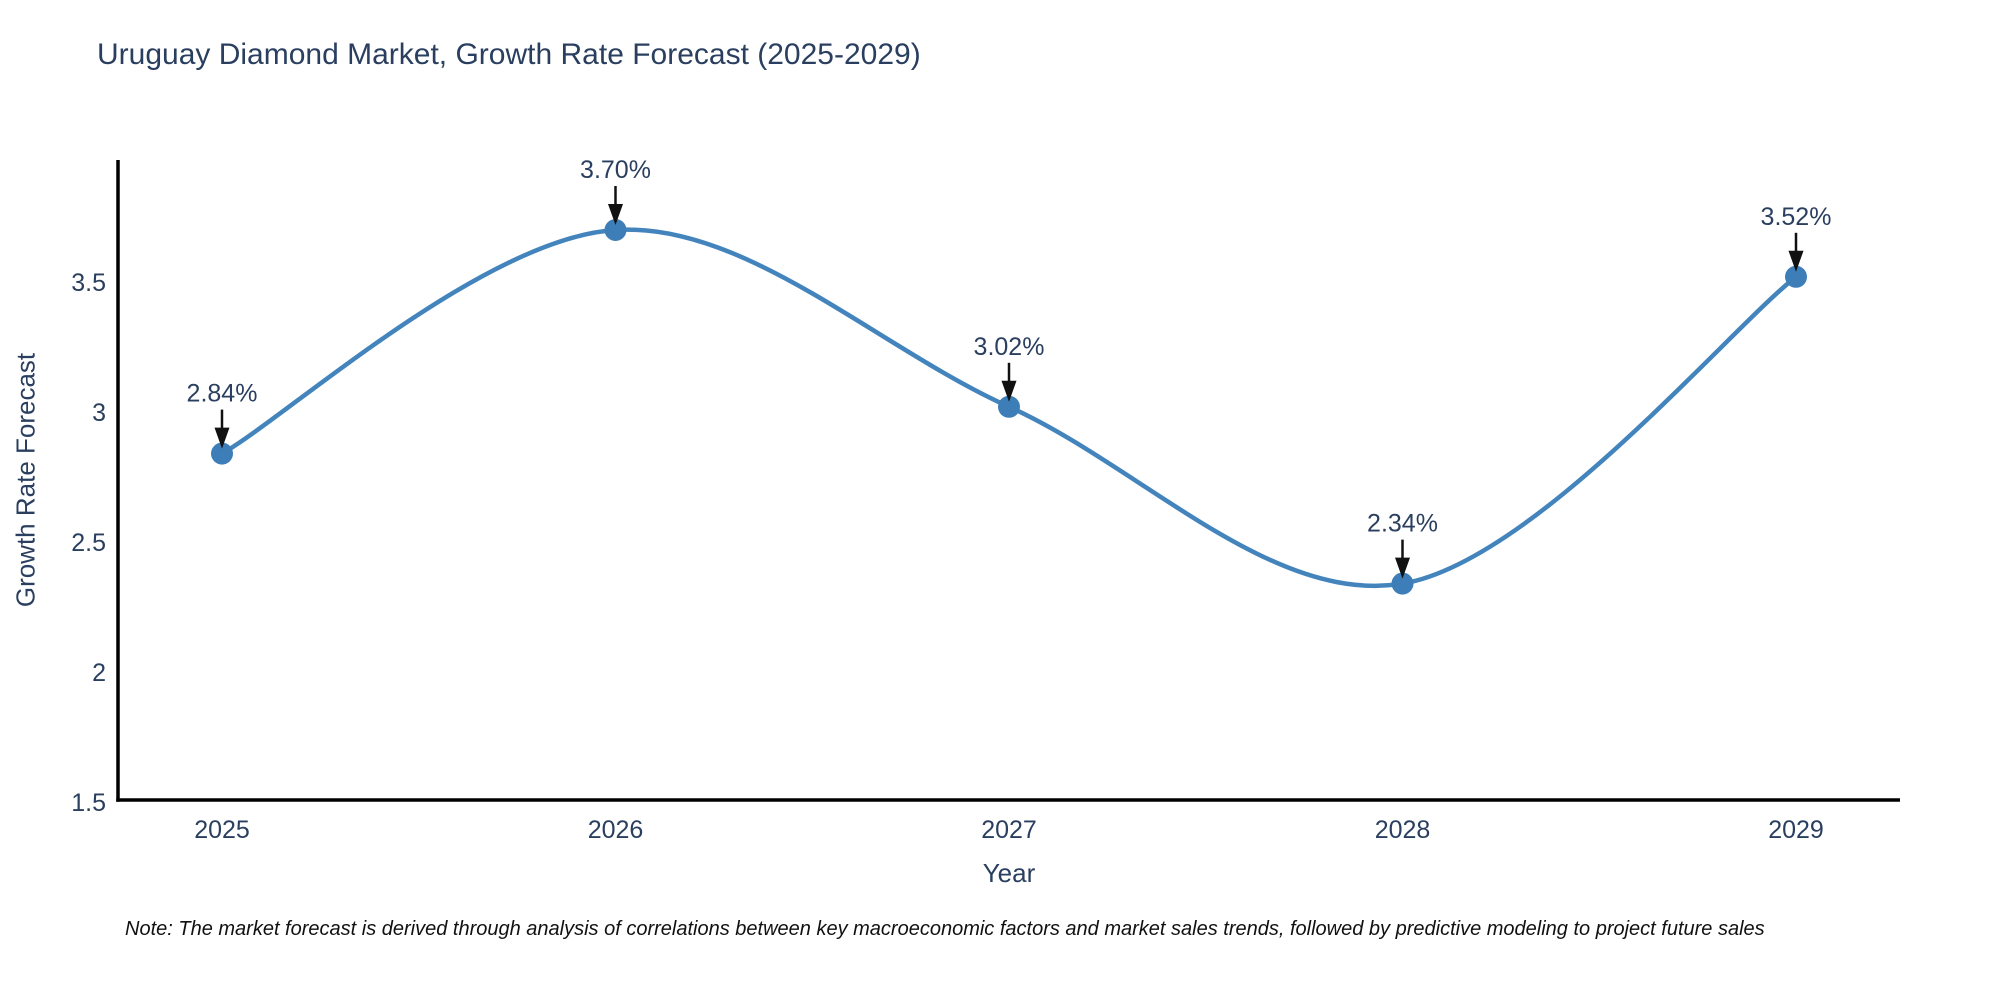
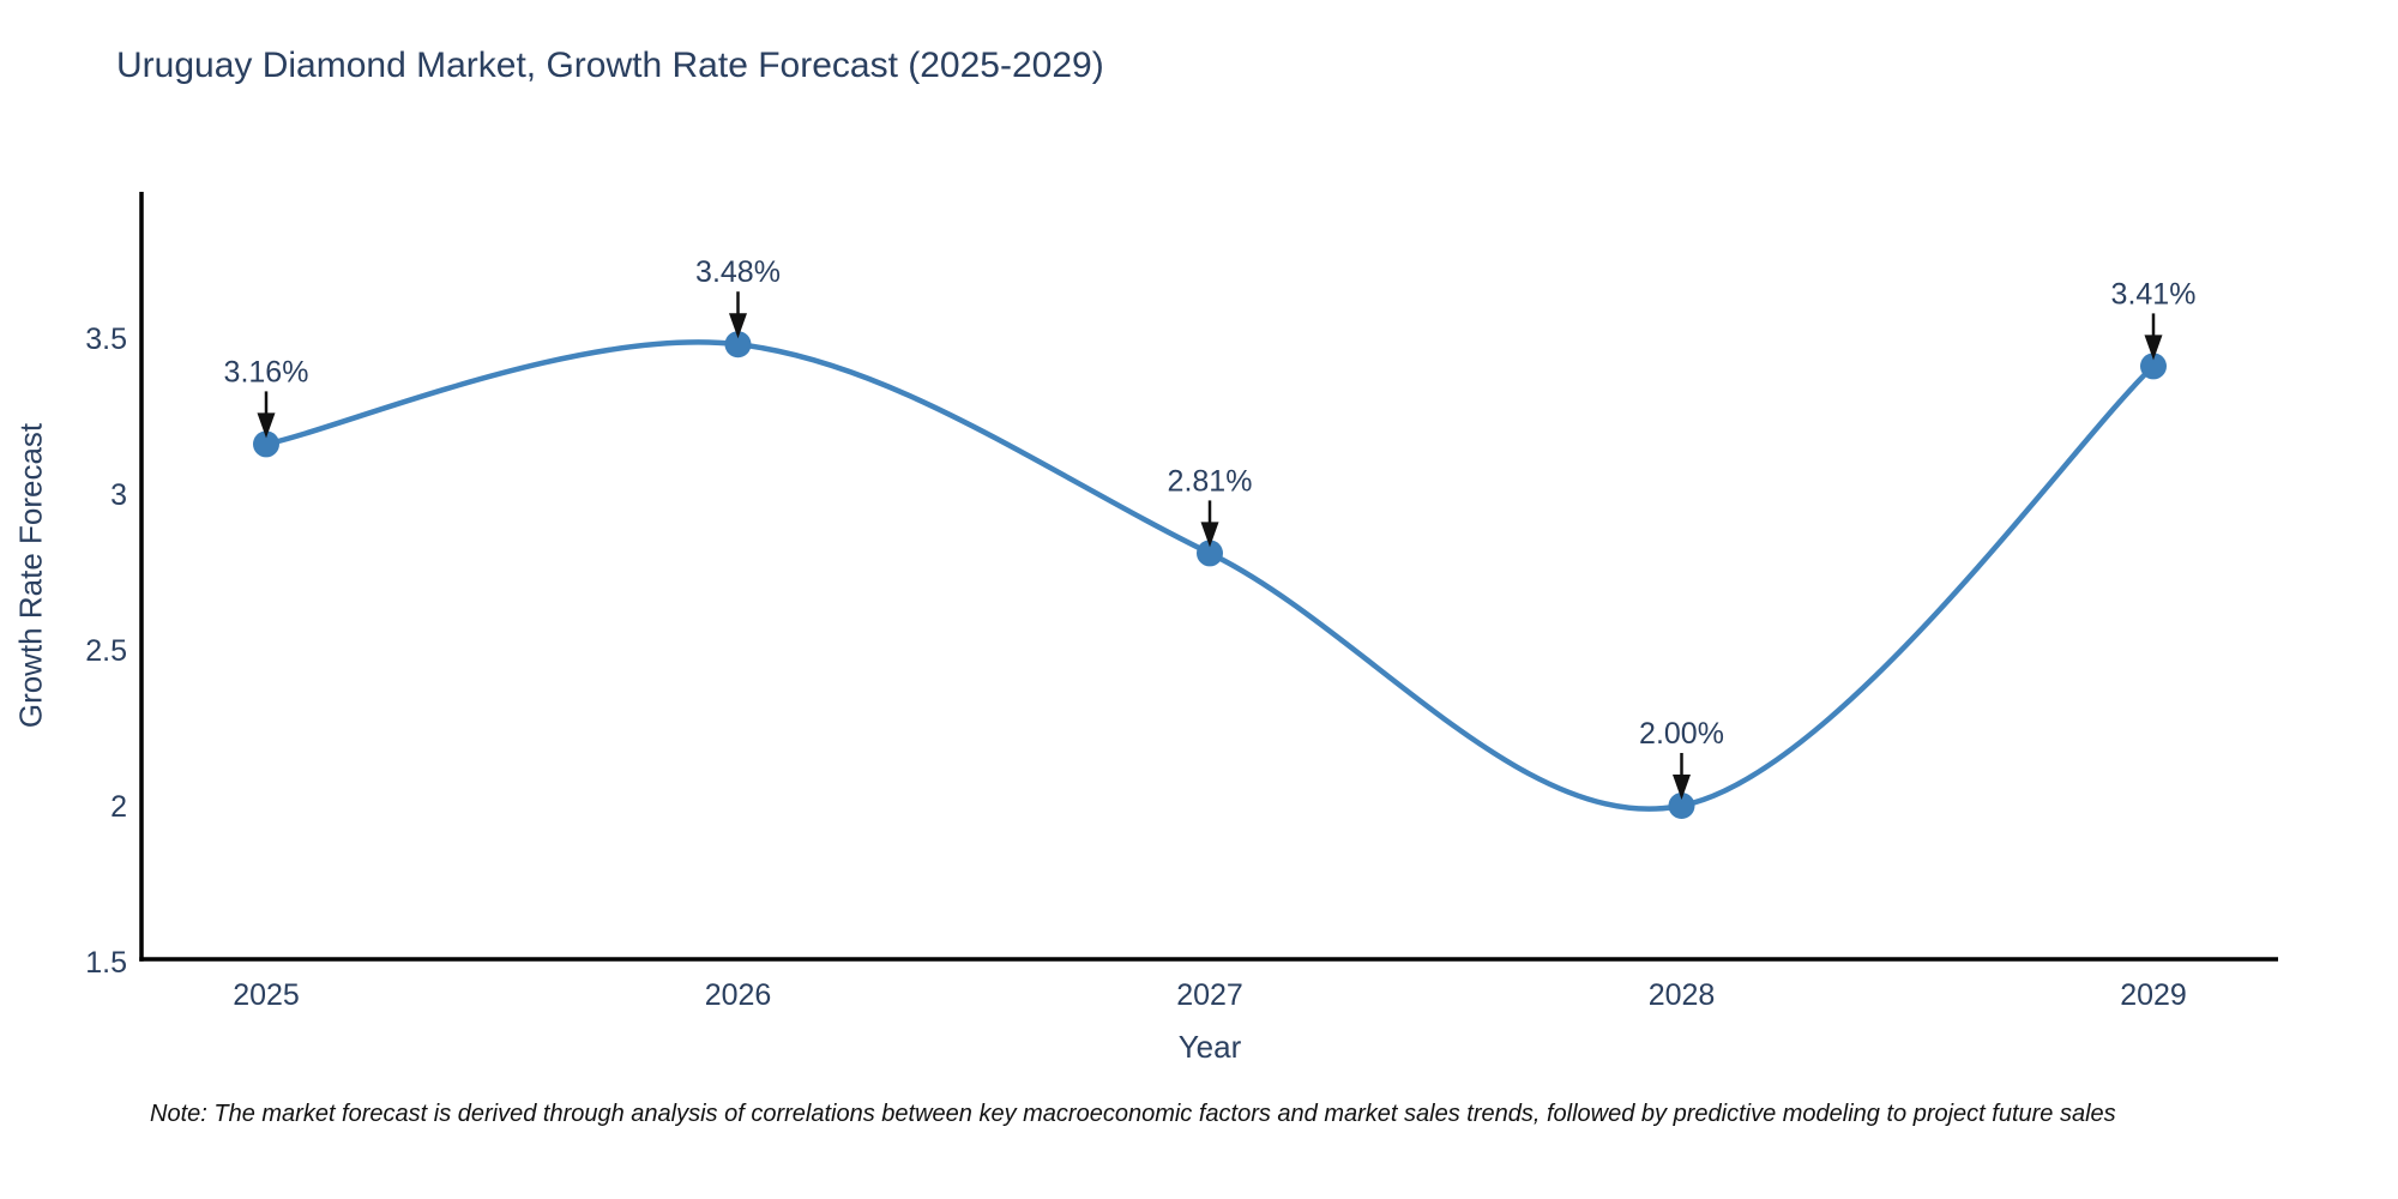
2025: 2.84% -> 3.16%
2026: 3.70% -> 3.48%
2027: 3.02% -> 2.81%
2028: 2.34% -> 2.00%
2029: 3.52% -> 3.41%
